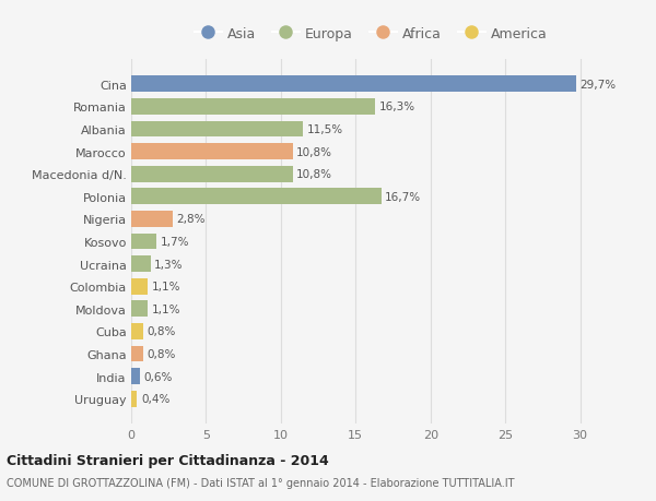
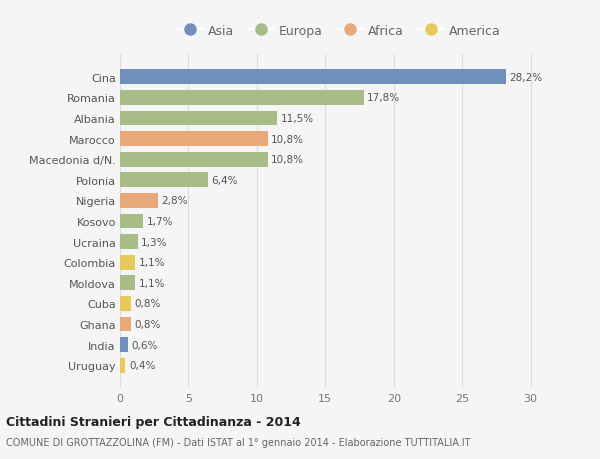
Cina: 29,7% -> 28,2%
Romania: 16,3% -> 17,8%
Polonia: 16,7% -> 6,4%
